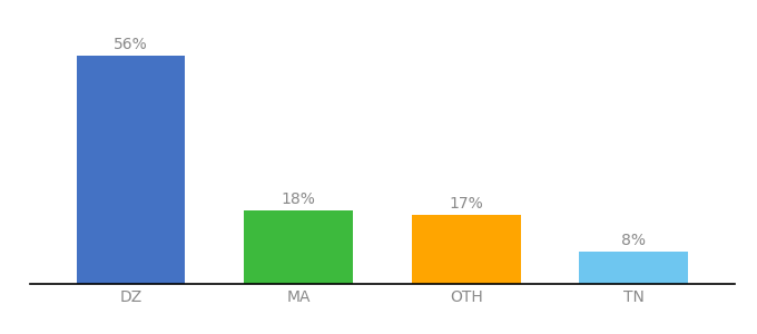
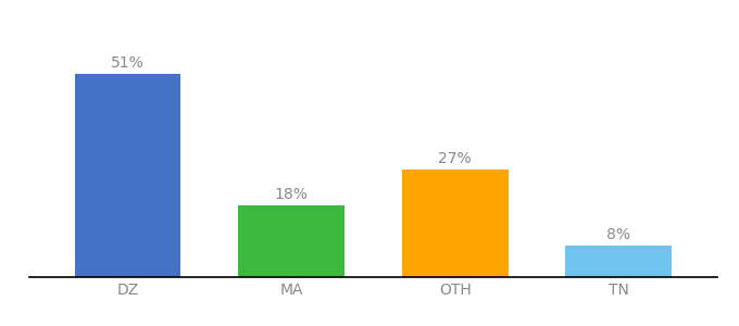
DZ: 56% -> 51%
OTH: 17% -> 27%
